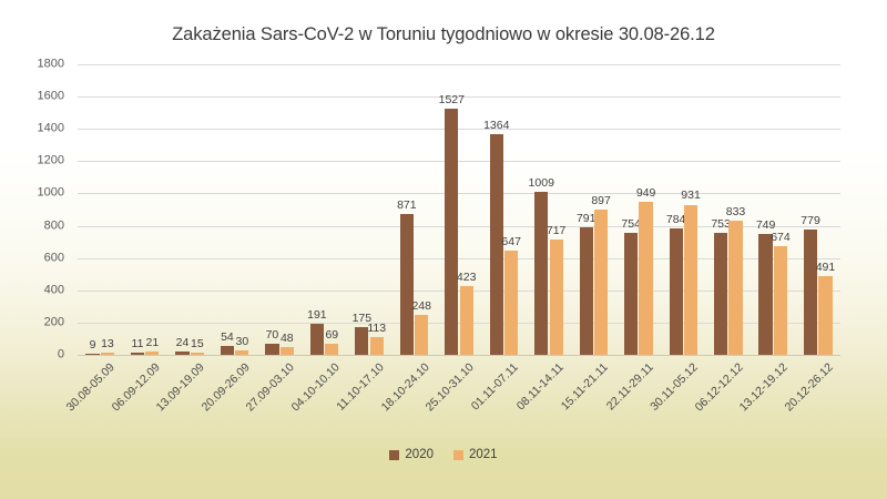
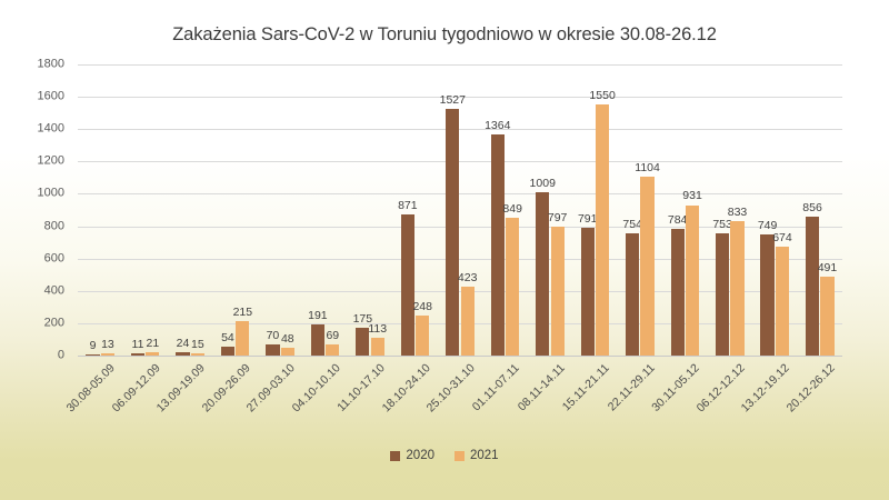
2021/20.09-26.09: 30 -> 215
2021/01.11-07.11: 647 -> 849
2021/08.11-14.11: 717 -> 797
2021/15.11-21.11: 897 -> 1550
2021/22.11-29.11: 949 -> 1104
2020/20.12-26.12: 779 -> 856
